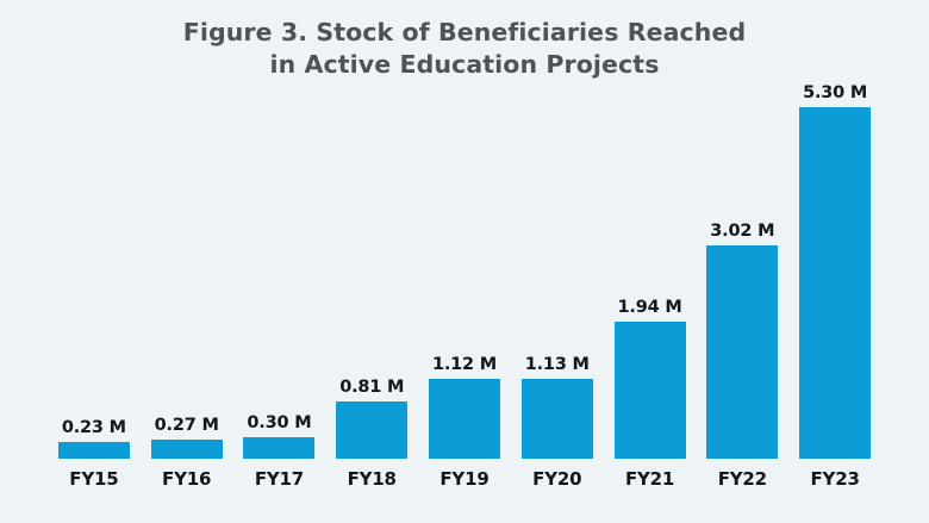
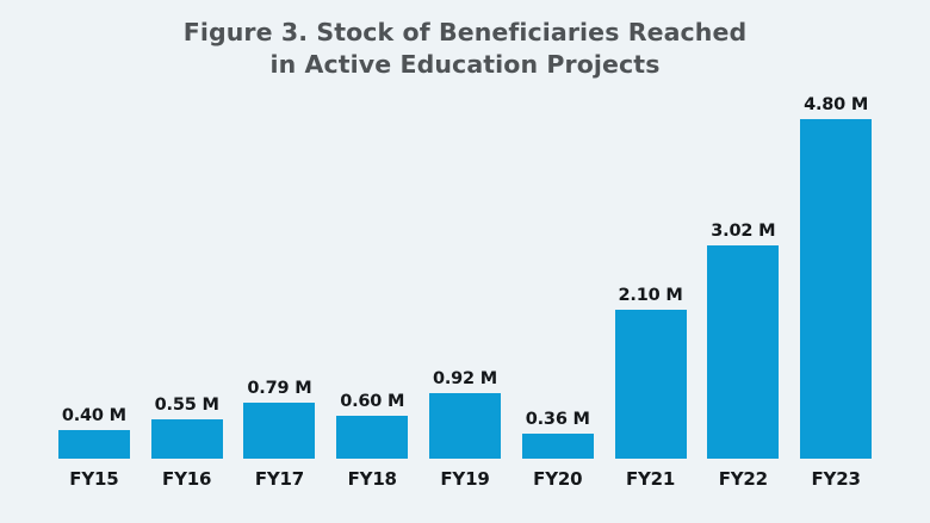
FY15: 0.23 -> 0.40
FY16: 0.27 -> 0.55
FY17: 0.30 -> 0.79
FY18: 0.81 -> 0.60
FY19: 1.12 -> 0.92
FY20: 1.13 -> 0.36
FY21: 1.94 -> 2.10
FY23: 5.30 -> 4.80
